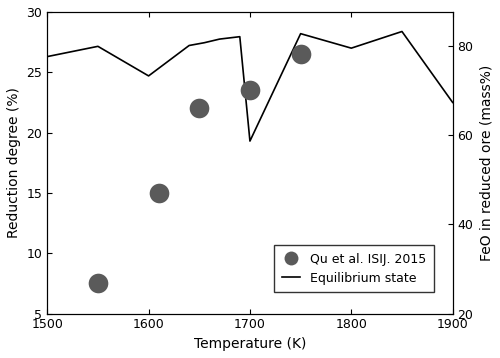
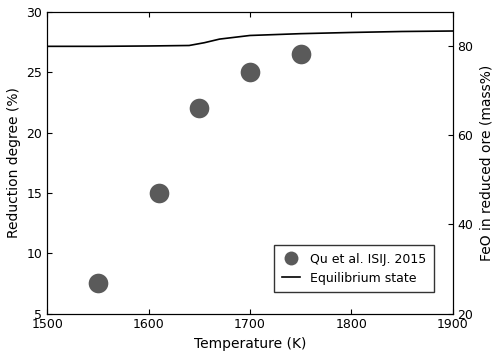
Equilibrium state/1500: 26.3 -> 27.1
Equilibrium state/1600: 24.7 -> 27.2
Qu et al. ISIJ. 2015/1700: 23.5 -> 25.0
Equilibrium state/1700: 19.3 -> 28.1
Equilibrium state/1800: 27.0 -> 28.3
Equilibrium state/1900: 22.5 -> 28.4
